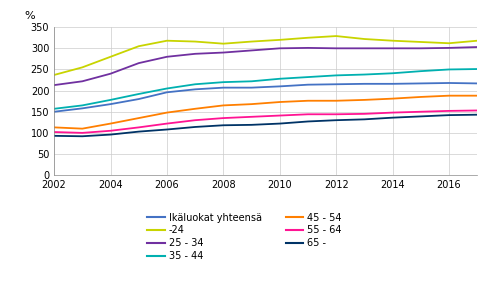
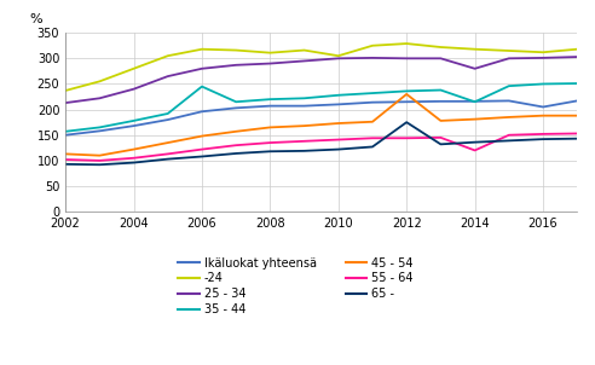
35 - 44/2006: 205 -> 245
-24/2010: 320 -> 305
45 - 54/2012: 176 -> 230
65 -/2012: 130 -> 175
25 - 34/2014: 300 -> 280
35 - 44/2014: 241 -> 215
55 - 64/2014: 148 -> 120
Ikäluokat yhteensä/2016: 218 -> 205
